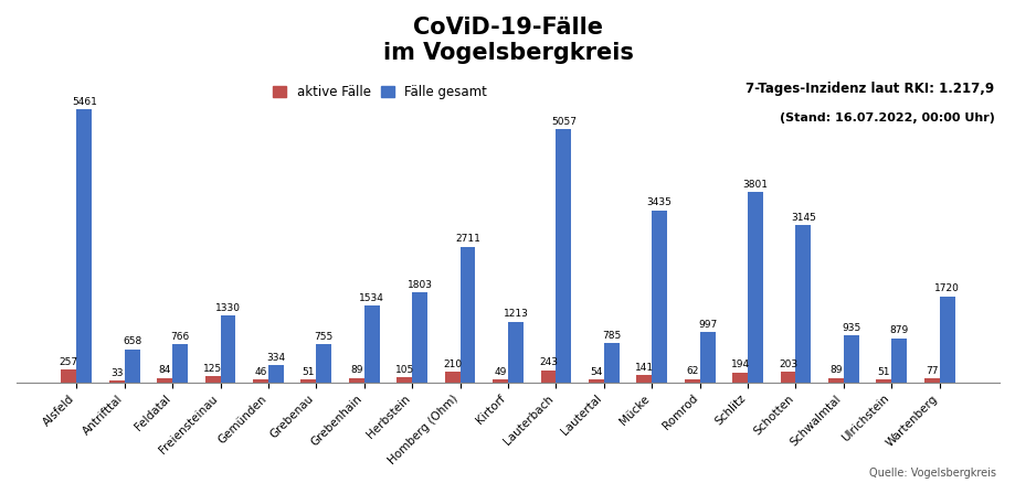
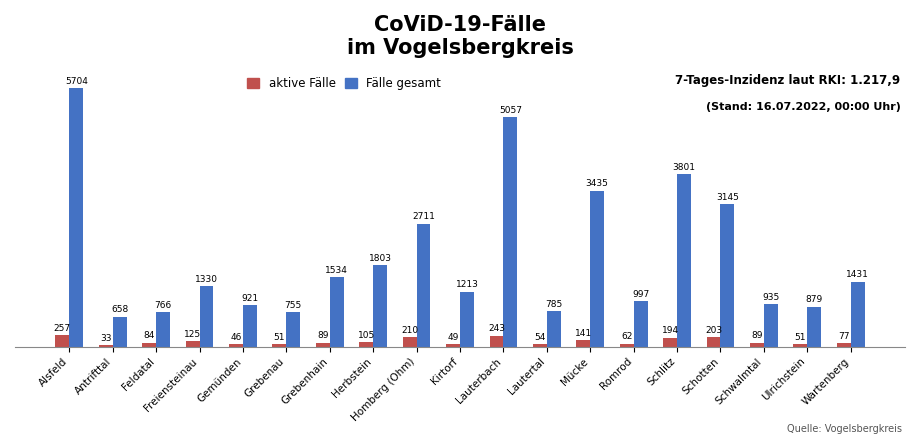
Fälle gesamt/Alsfeld: 5461 -> 5704
Fälle gesamt/Gemünden: 334 -> 921
Fälle gesamt/Wartenberg: 1720 -> 1431
